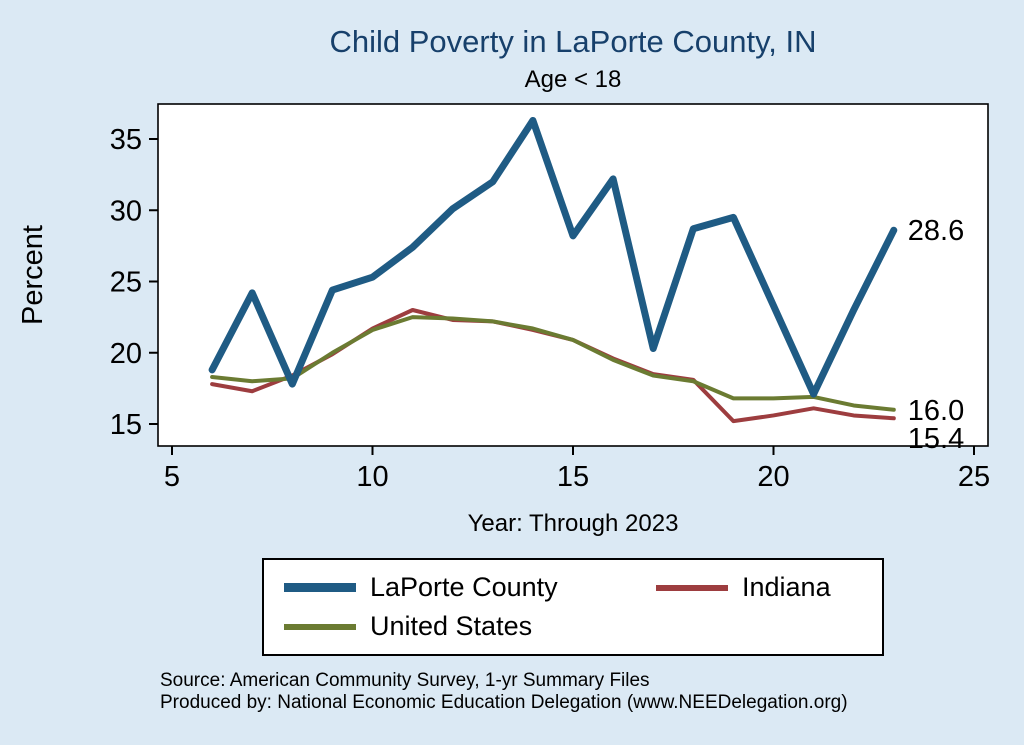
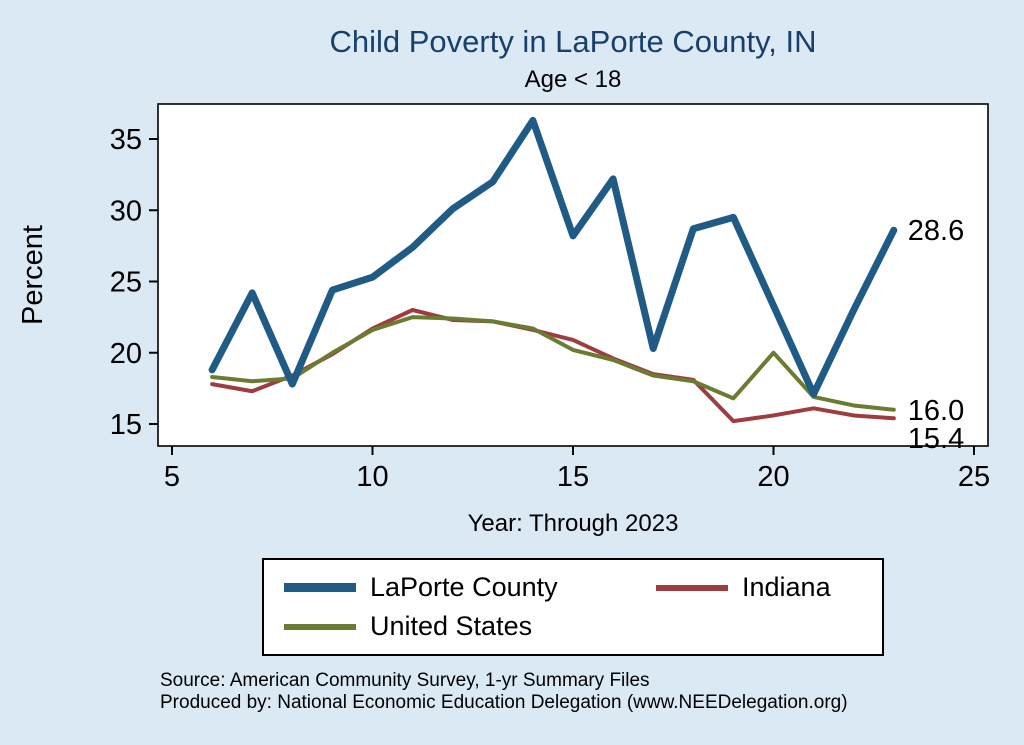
United States/15: 20.9 -> 20.2
United States/20: 16.8 -> 20.0
